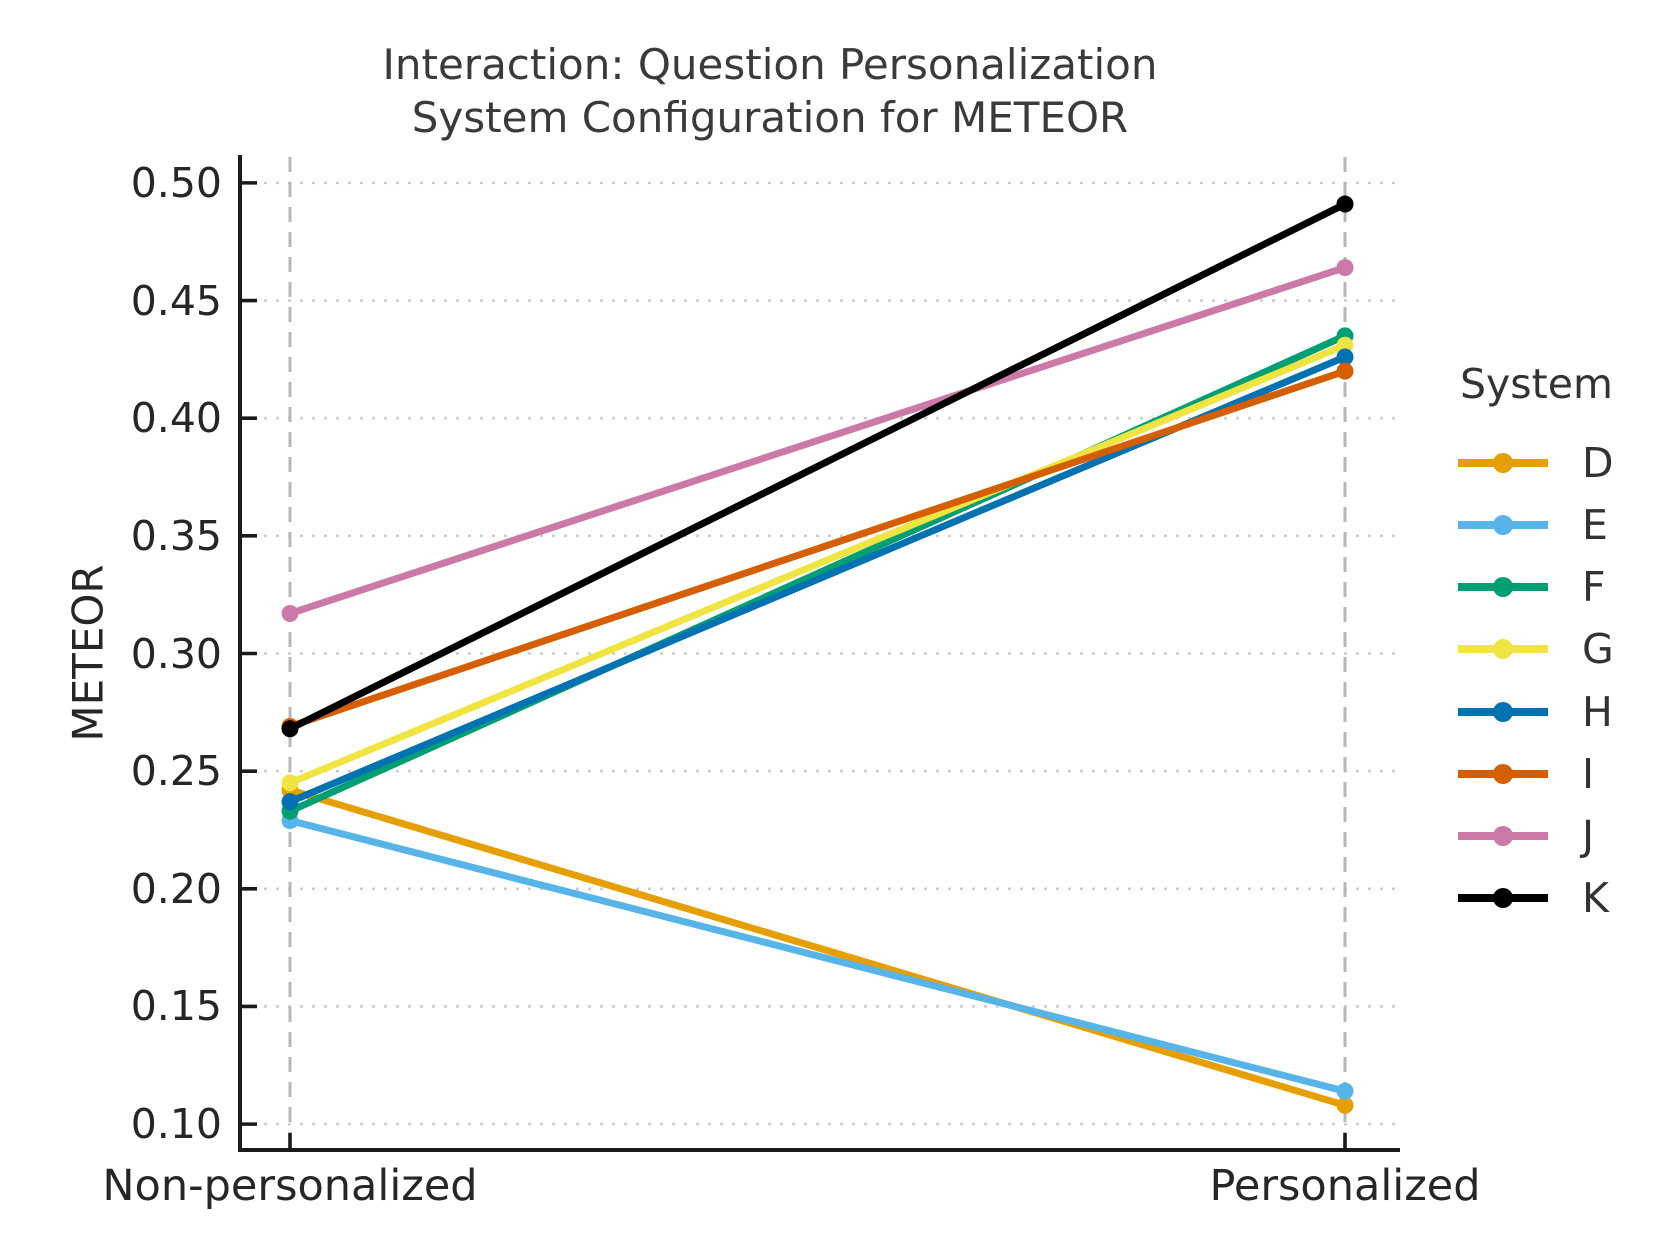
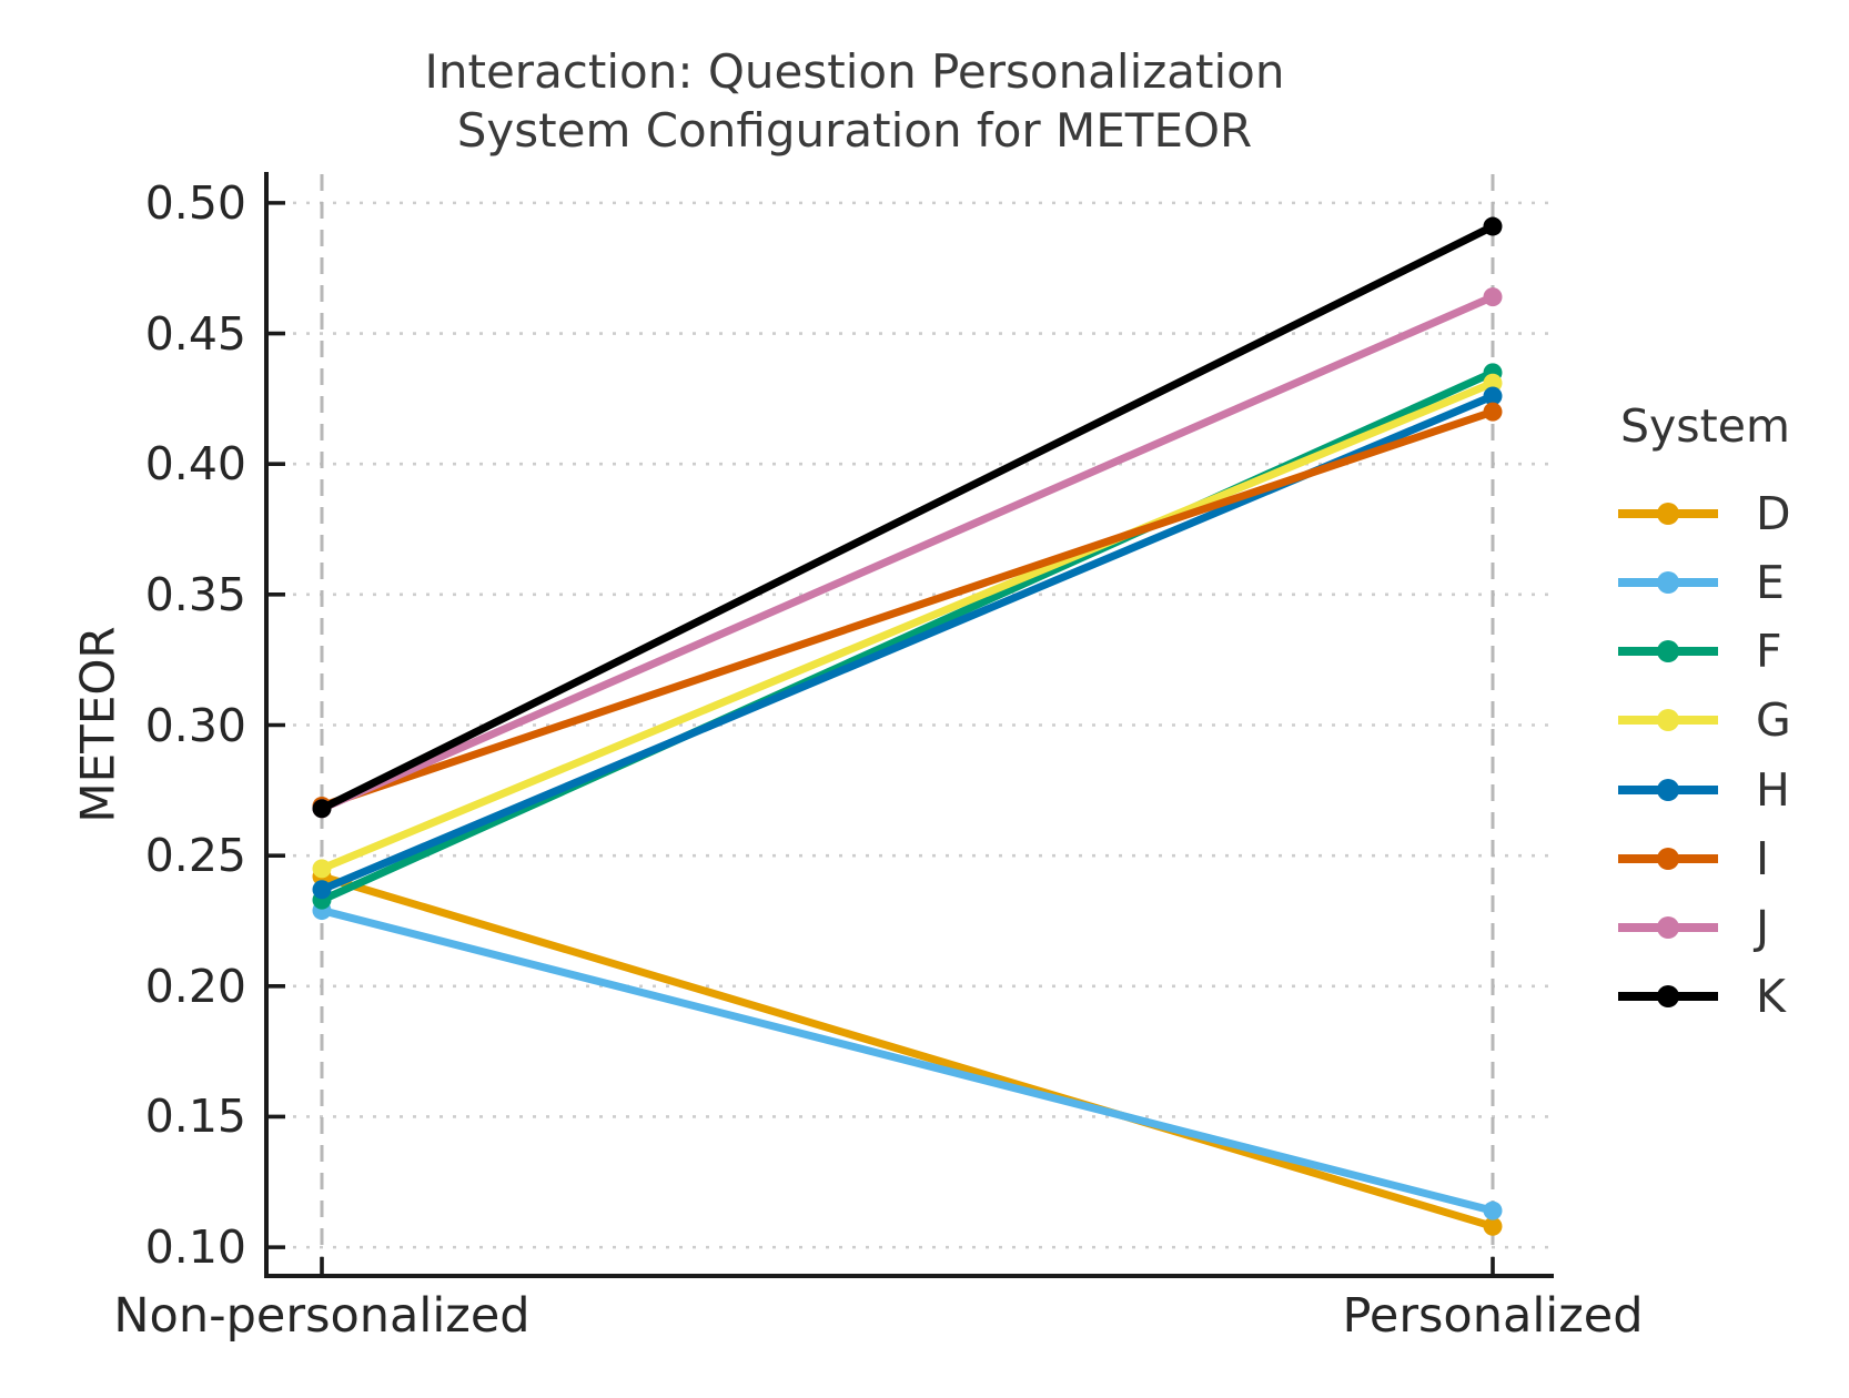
J/Non-personalized: 0.317 -> 0.268
